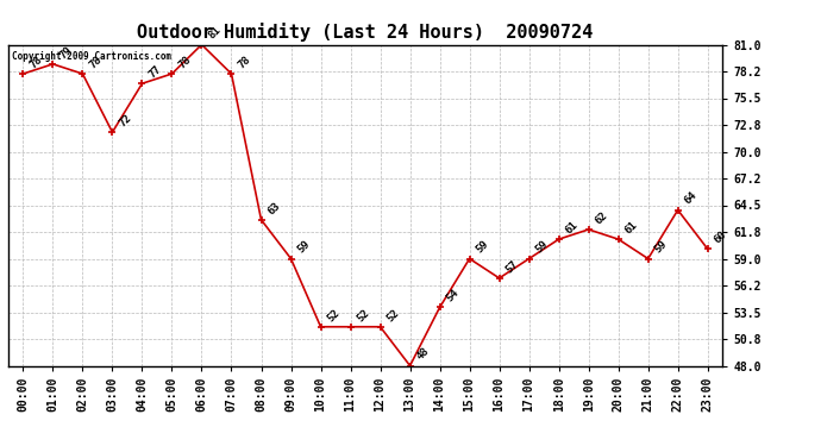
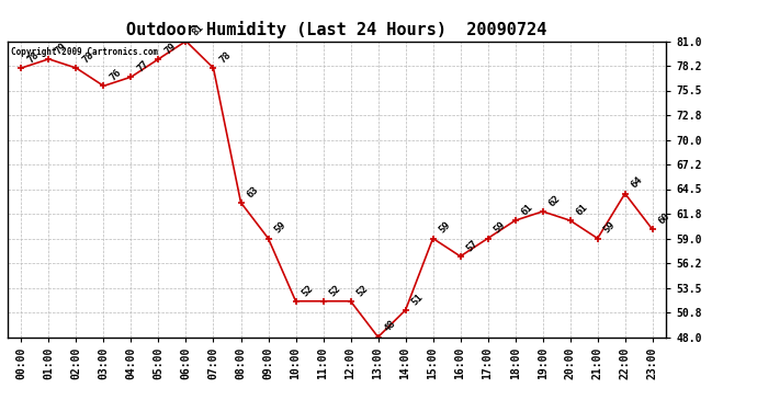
03:00: 72 -> 76
05:00: 78 -> 79
14:00: 54 -> 51
